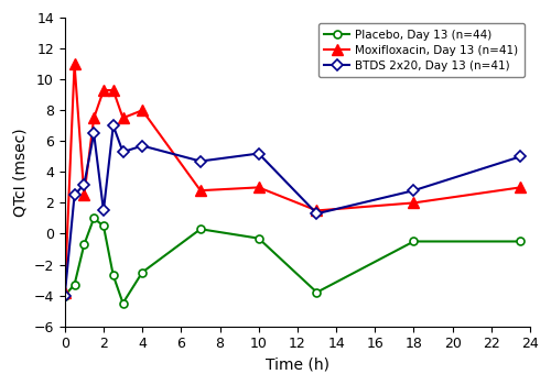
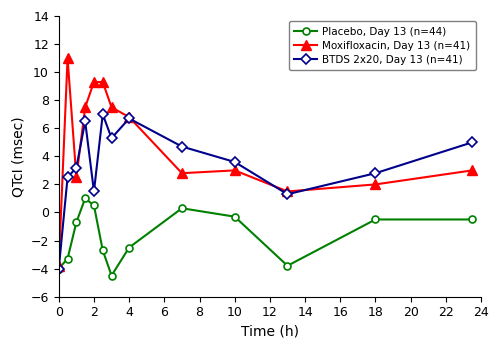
Moxifloxacin, Day 13 (n=41)/4: 8.0 -> 6.8
BTDS 2x20, Day 13 (n=41)/4: 5.7 -> 6.7
BTDS 2x20, Day 13 (n=41)/10: 5.2 -> 3.6
